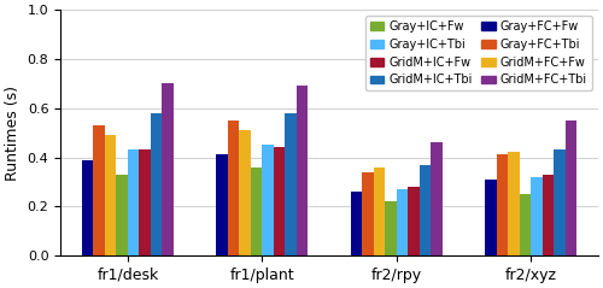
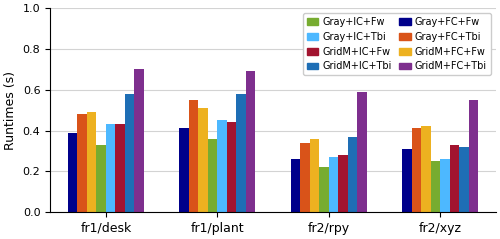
Gray+FC+Tbi/fr1/desk: 0.53 -> 0.48
GridM+FC+Tbi/fr2/rpy: 0.46 -> 0.59
Gray+IC+Tbi/fr2/xyz: 0.32 -> 0.26
GridM+IC+Tbi/fr2/xyz: 0.43 -> 0.32
